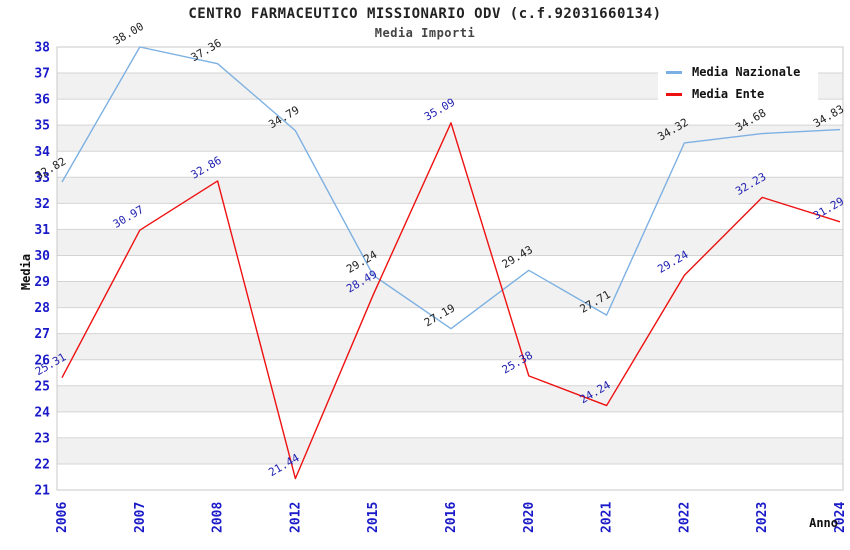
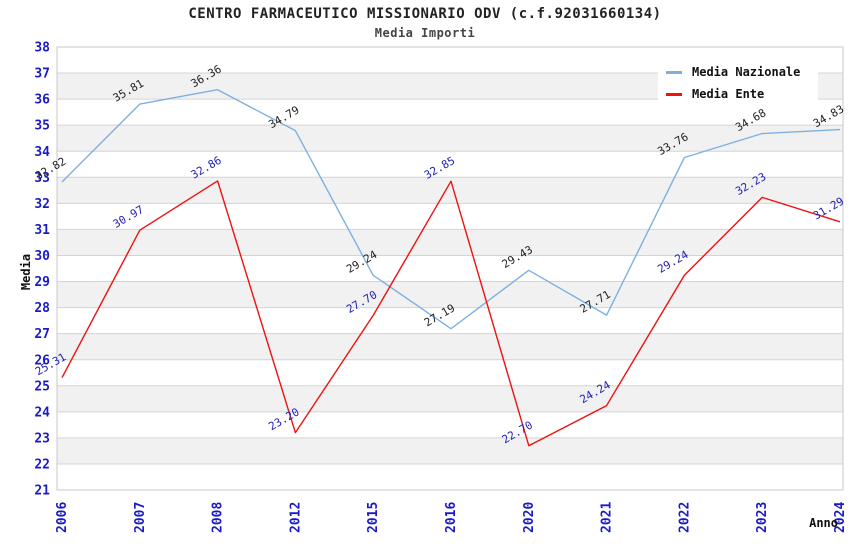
Media Nazionale/2007: 38.00 -> 35.81
Media Nazionale/2008: 37.36 -> 36.36
Media Ente/2012: 21.44 -> 23.20
Media Ente/2015: 28.49 -> 27.70
Media Ente/2016: 35.09 -> 32.85
Media Ente/2020: 25.38 -> 22.70
Media Nazionale/2022: 34.32 -> 33.76
